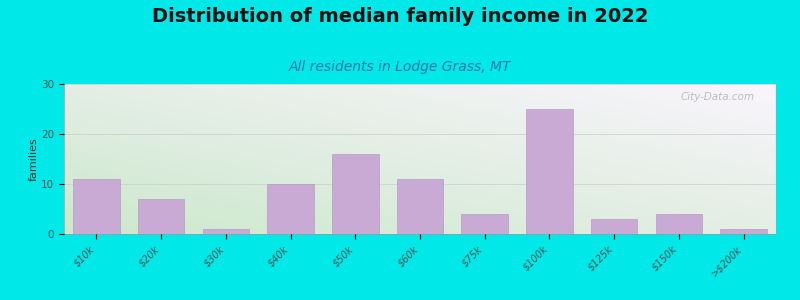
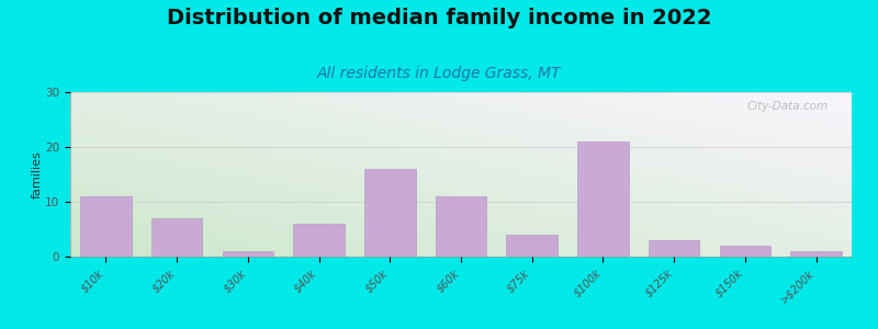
$40k: 10 -> 6
$100k: 25 -> 21
$150k: 4 -> 2
